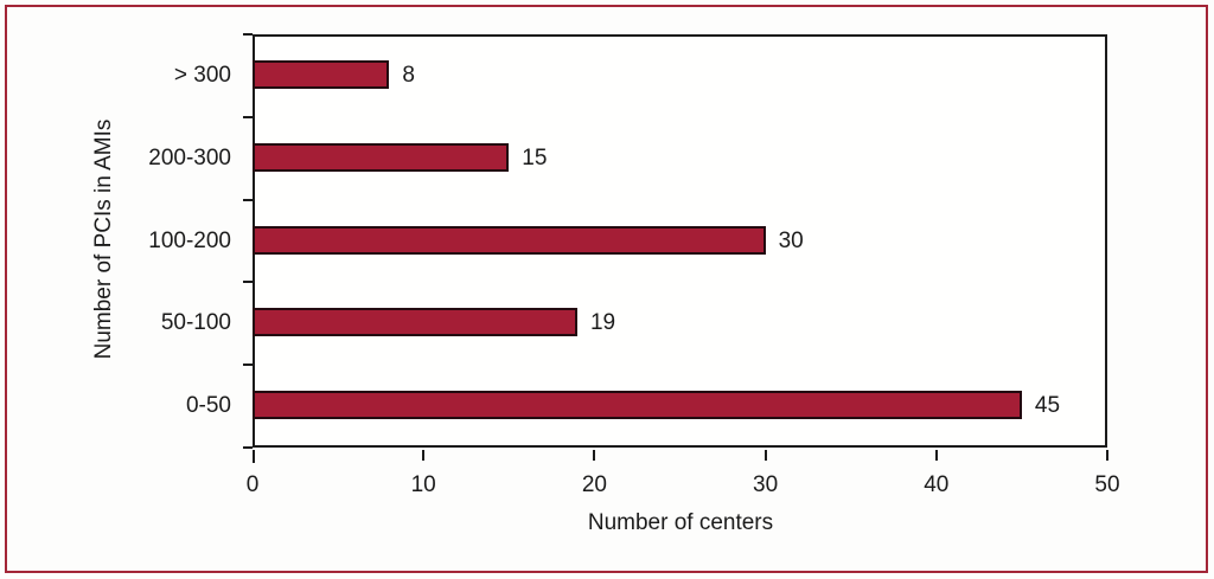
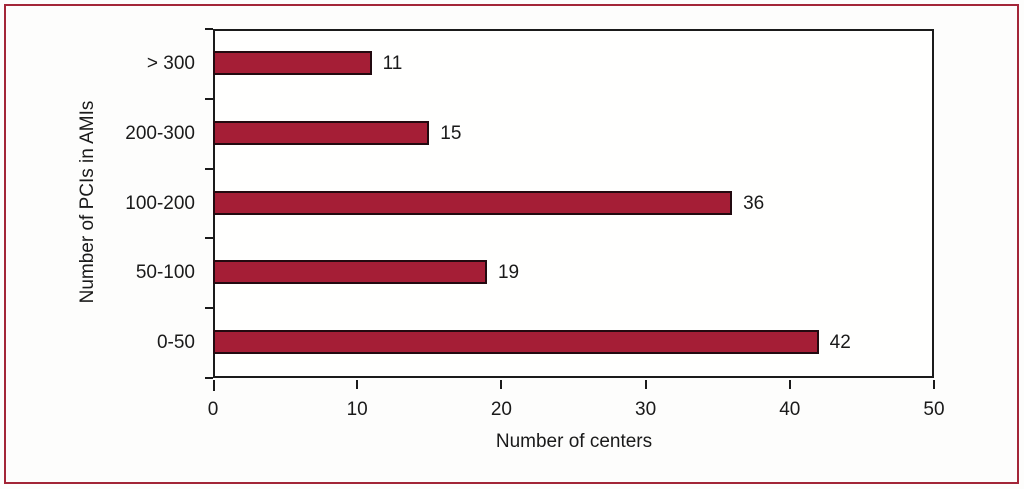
> 300: 8 -> 11
100-200: 30 -> 36
0-50: 45 -> 42
